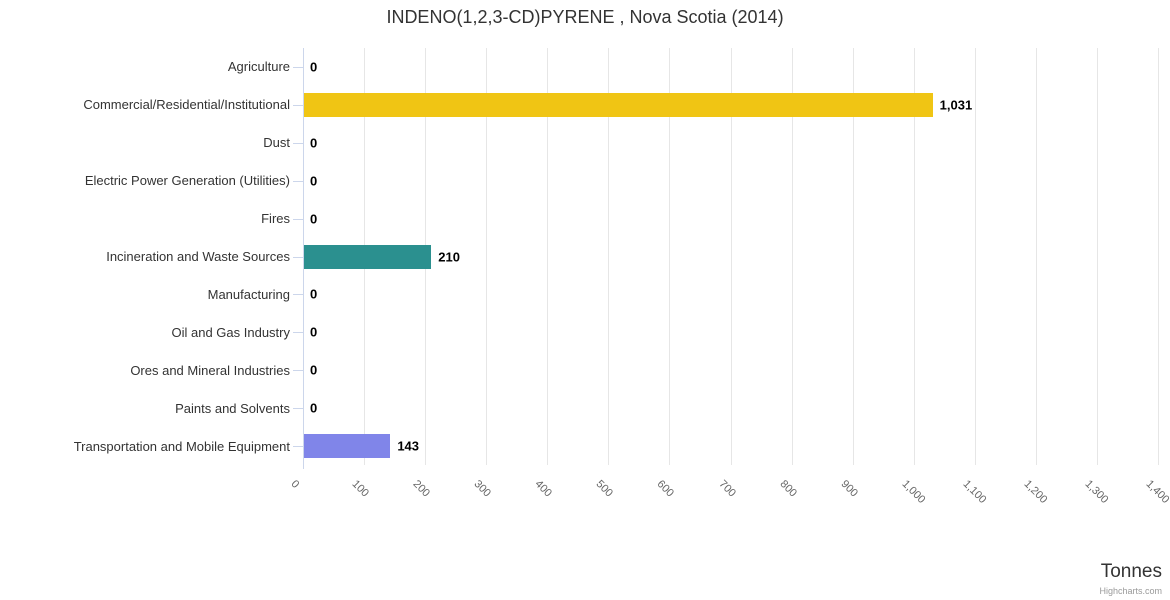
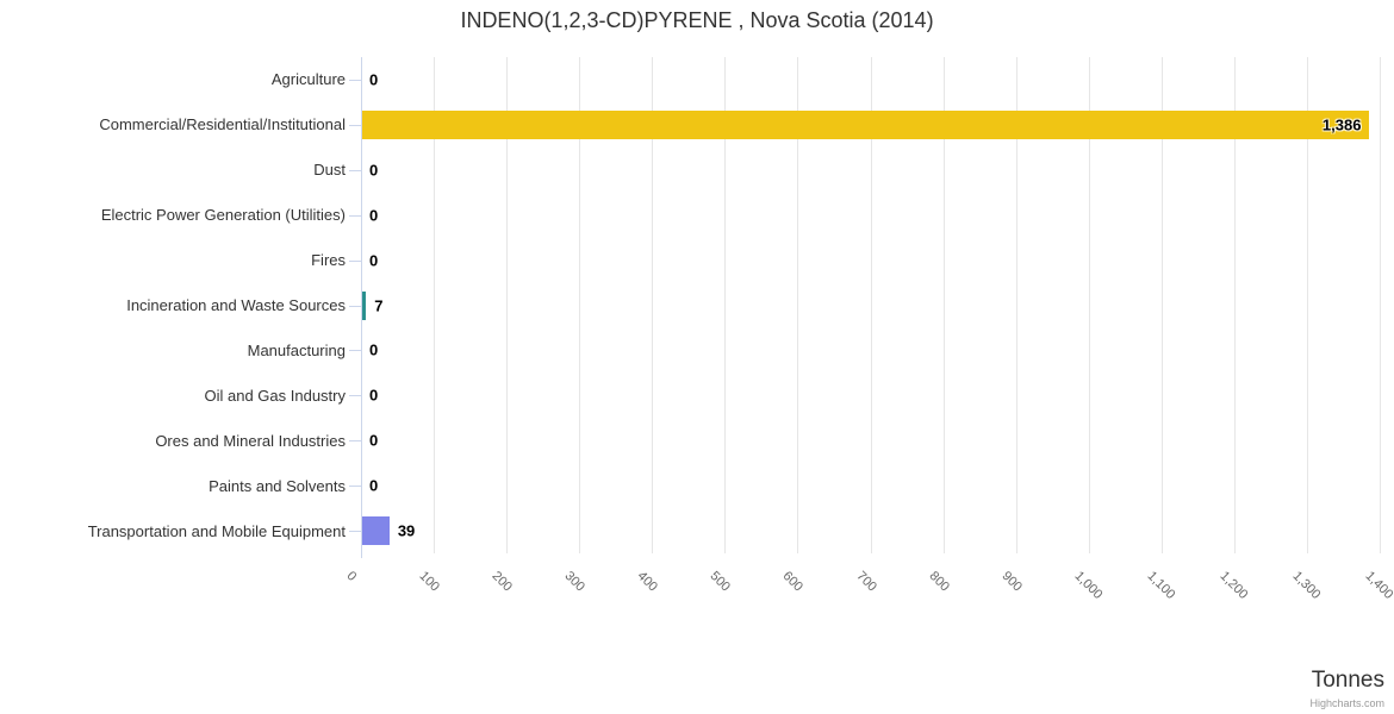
Commercial/Residential/Institutional: 1,031 -> 1,386
Incineration and Waste Sources: 210 -> 7
Transportation and Mobile Equipment: 143 -> 39
